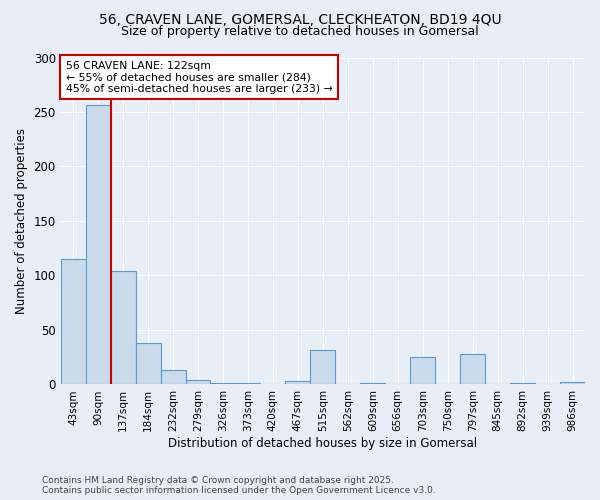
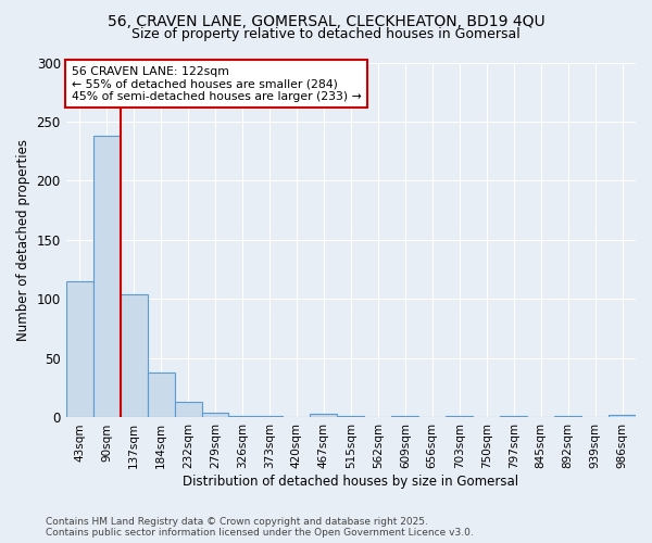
90sqm: 256 -> 238
515sqm: 32 -> 1
703sqm: 25 -> 1
797sqm: 28 -> 1
